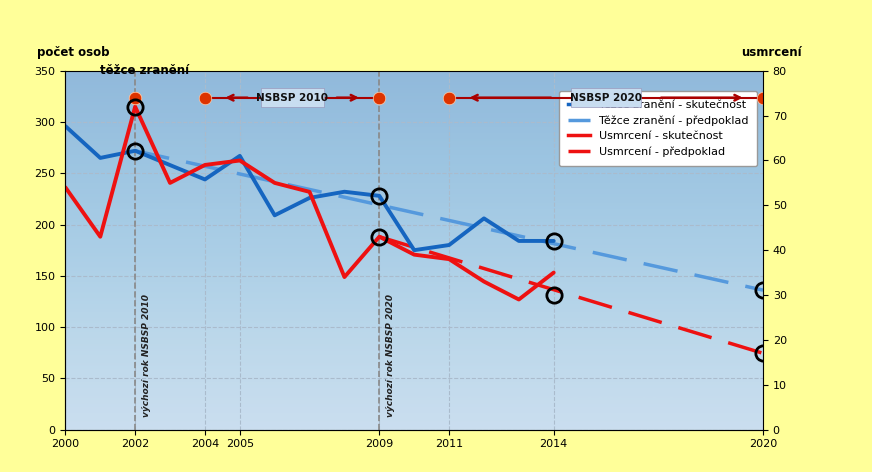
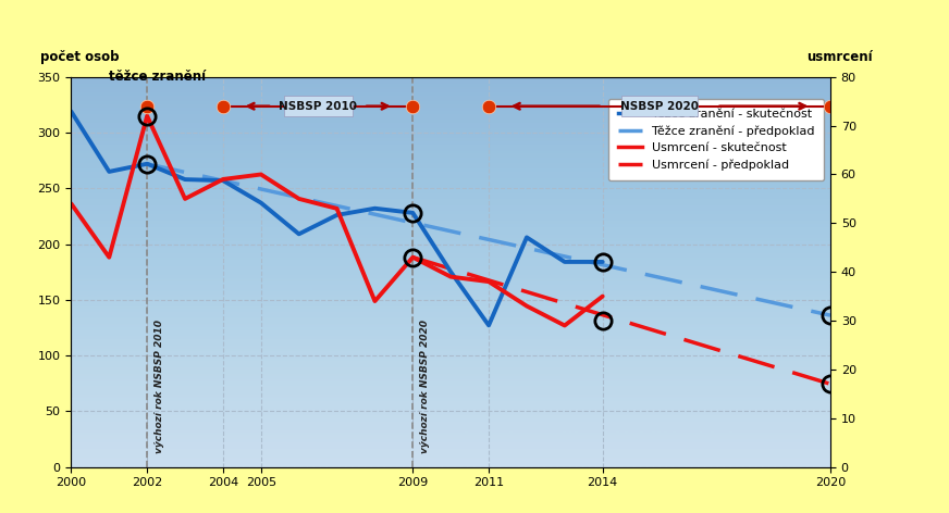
Těžce zranění - skutečnost/2000: 296 -> 319
Těžce zranění - skutečnost/2004: 244 -> 257
Těžce zranění - skutečnost/2005: 267 -> 237
Těžce zranění - skutečnost/2011: 180 -> 127
